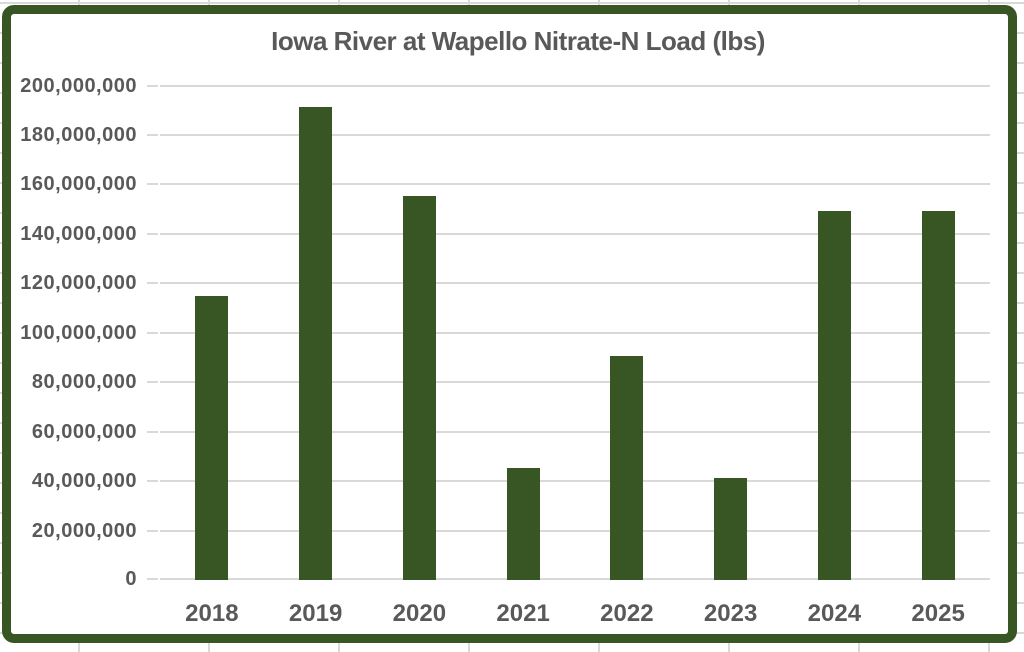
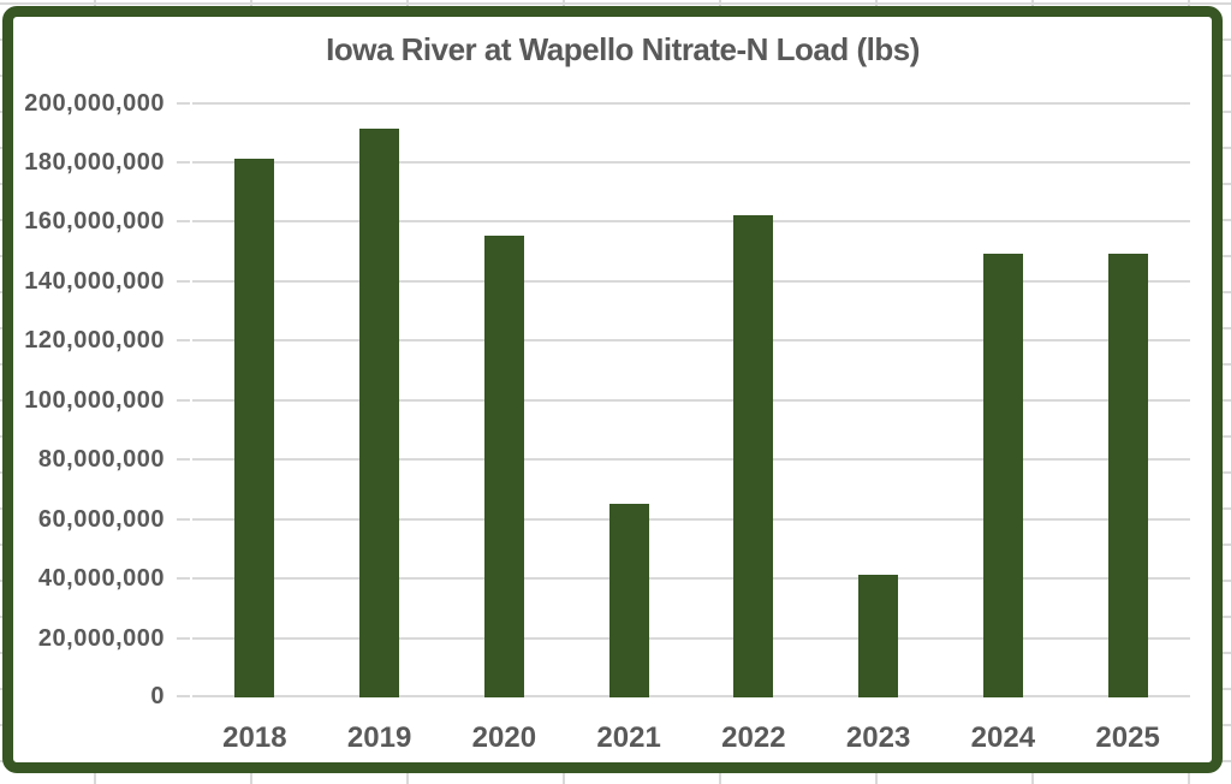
2018: 115000000 -> 181000000
2021: 45000000 -> 65000000
2022: 90000000 -> 162000000
